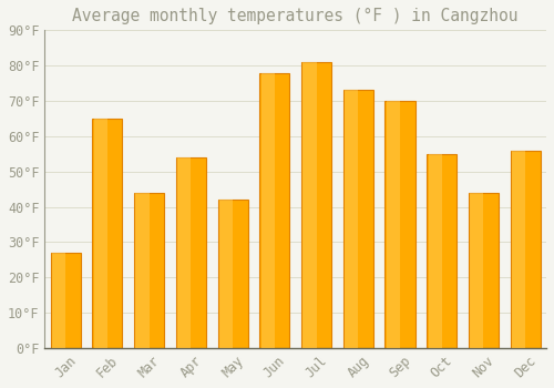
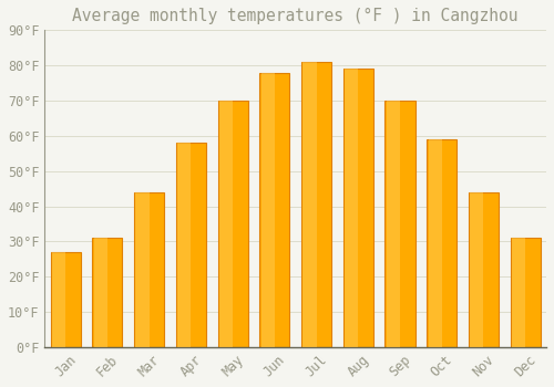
Feb: 65°F -> 31°F
Apr: 54°F -> 58°F
May: 42°F -> 70°F
Aug: 73°F -> 79°F
Oct: 55°F -> 59°F
Dec: 56°F -> 31°F
